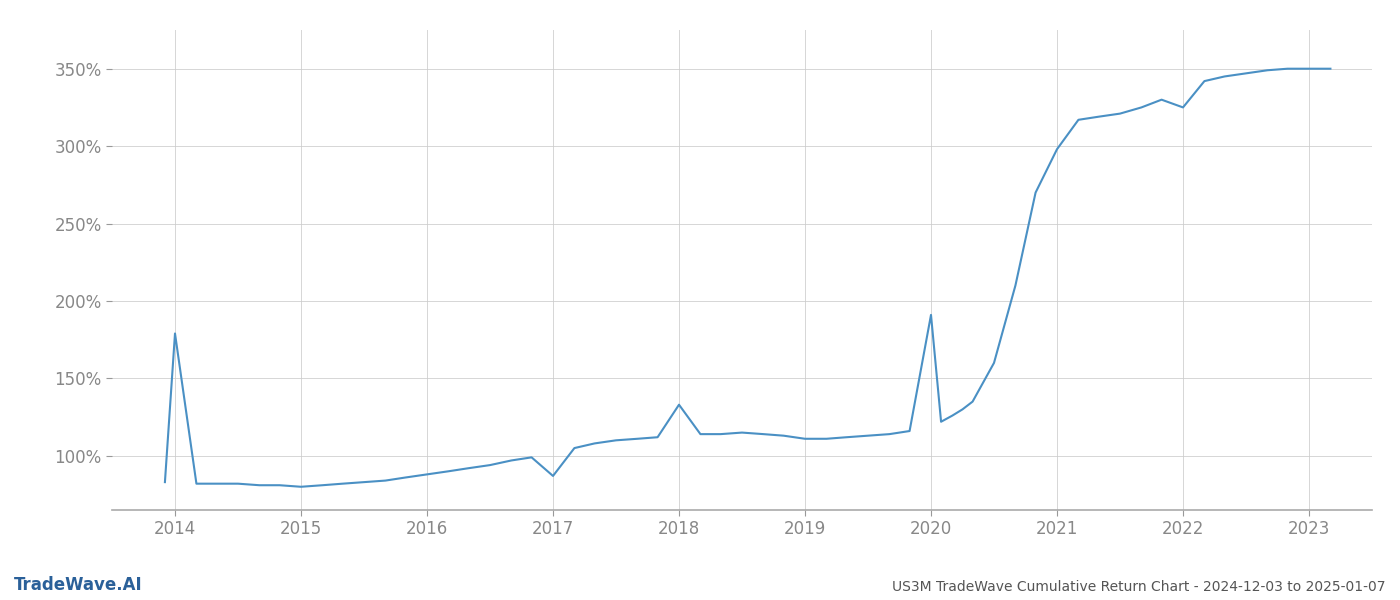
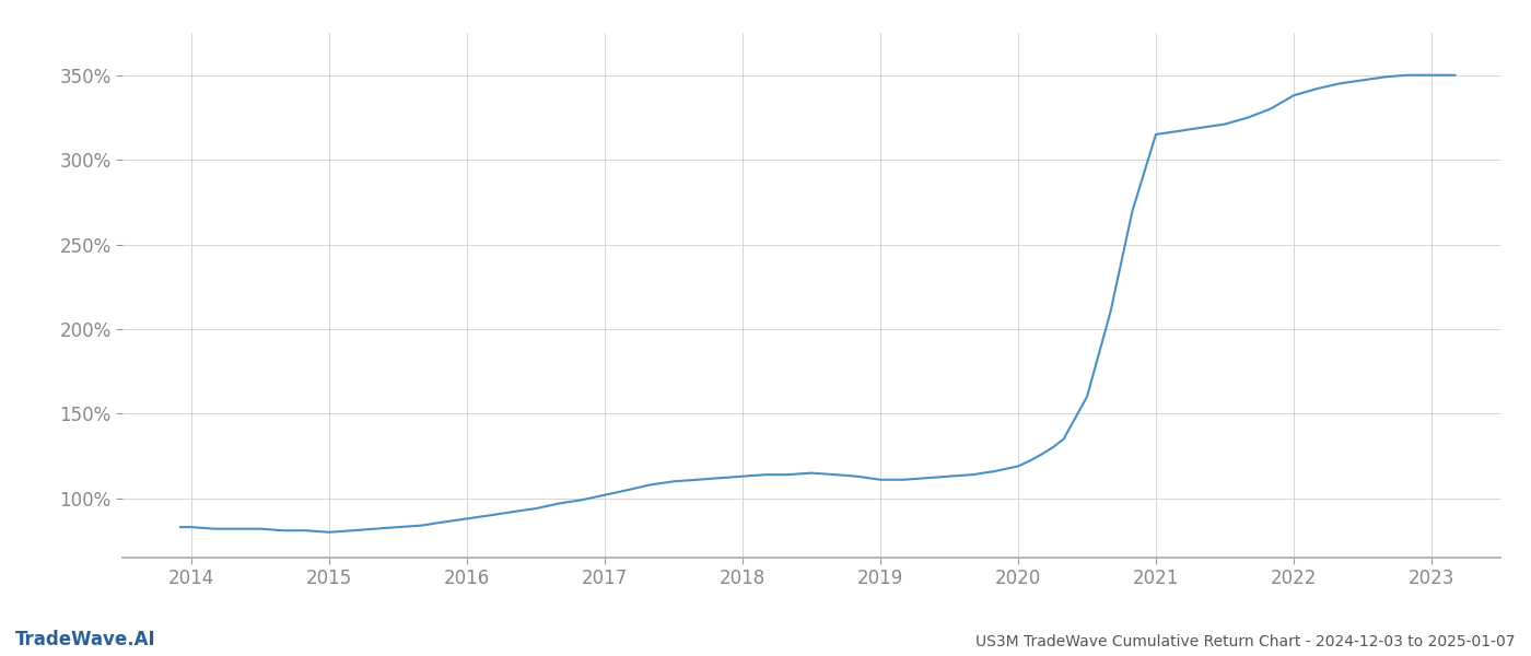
2014: 179% -> 83%
2017: 87% -> 102%
2018: 133% -> 113%
2020: 191% -> 119%
2021: 298% -> 315%
2022: 325% -> 338%
